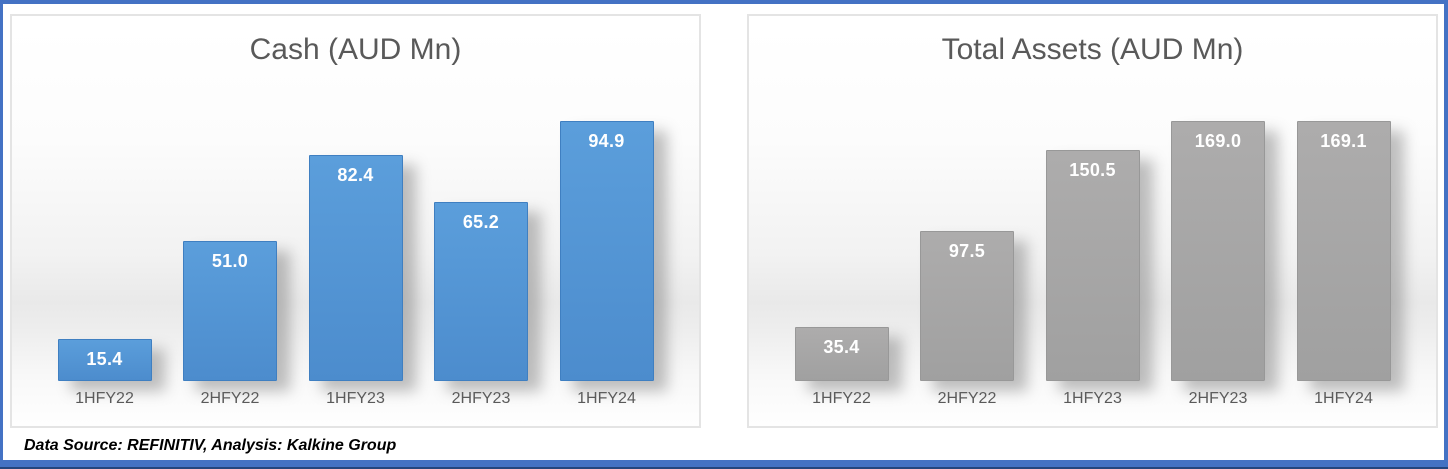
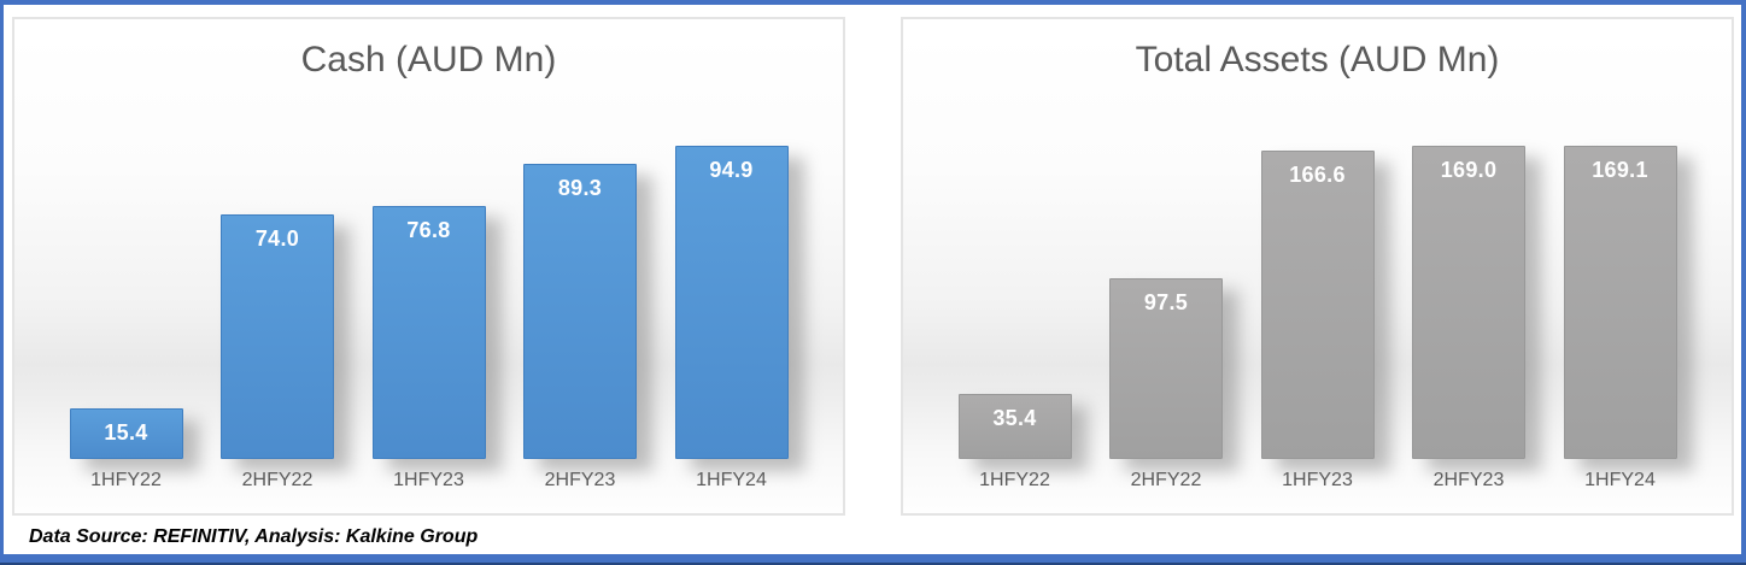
Cash (AUD Mn)/2HFY22: 51.0 -> 74.0
Cash (AUD Mn)/1HFY23: 82.4 -> 76.8
Cash (AUD Mn)/2HFY23: 65.2 -> 89.3
Total Assets (AUD Mn)/1HFY23: 150.5 -> 166.6
